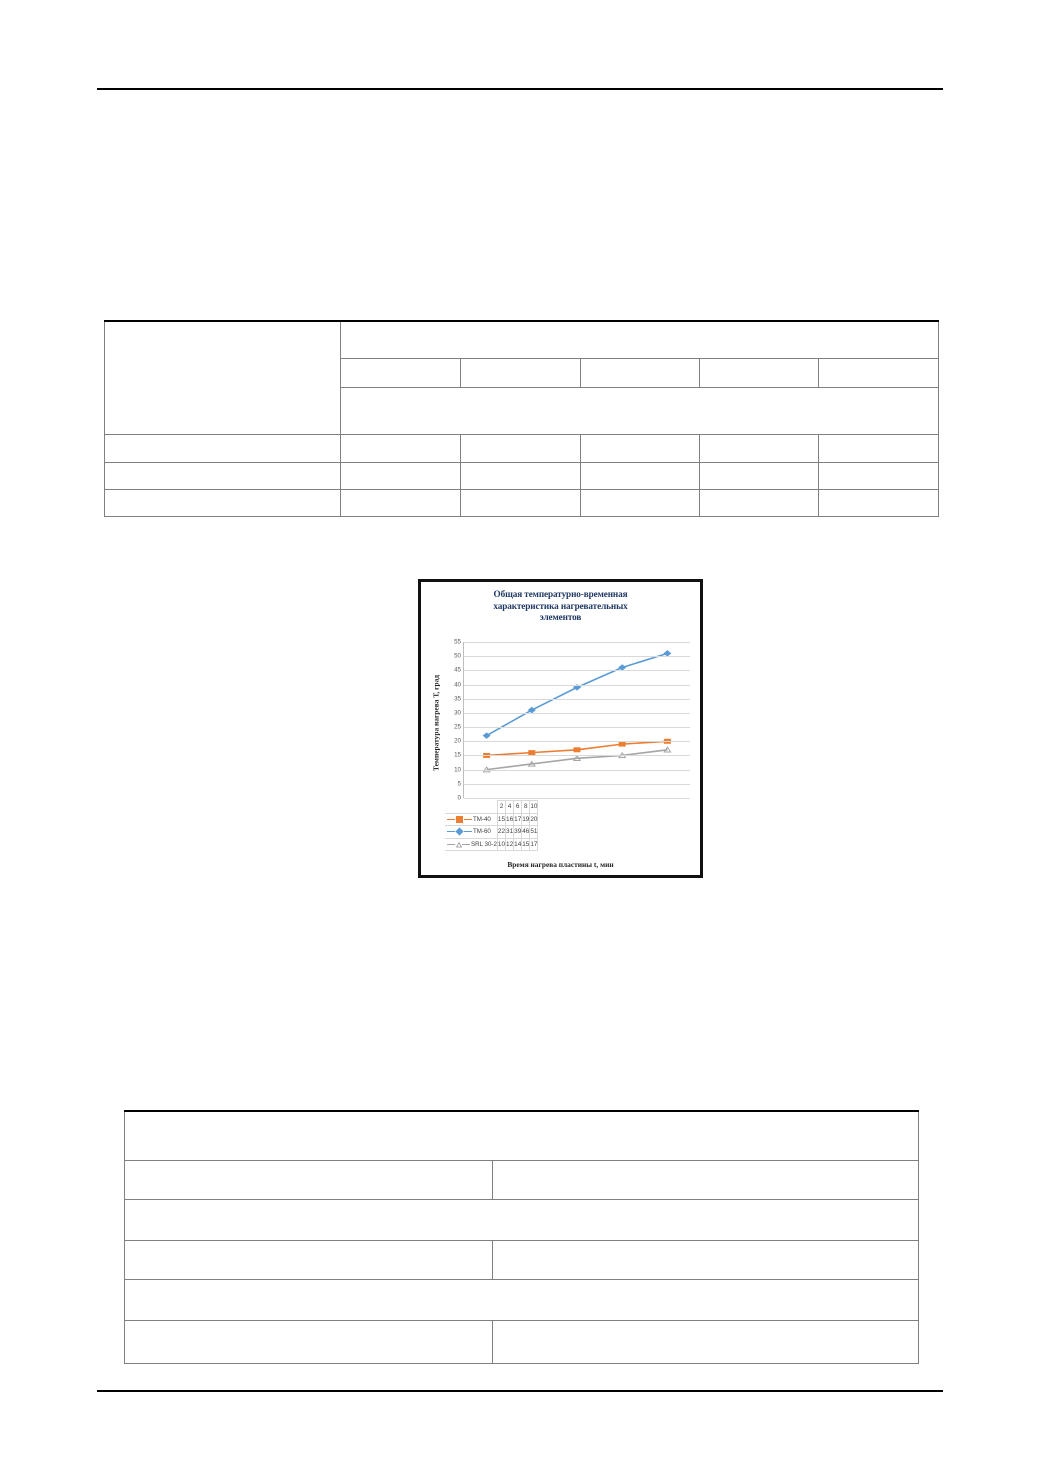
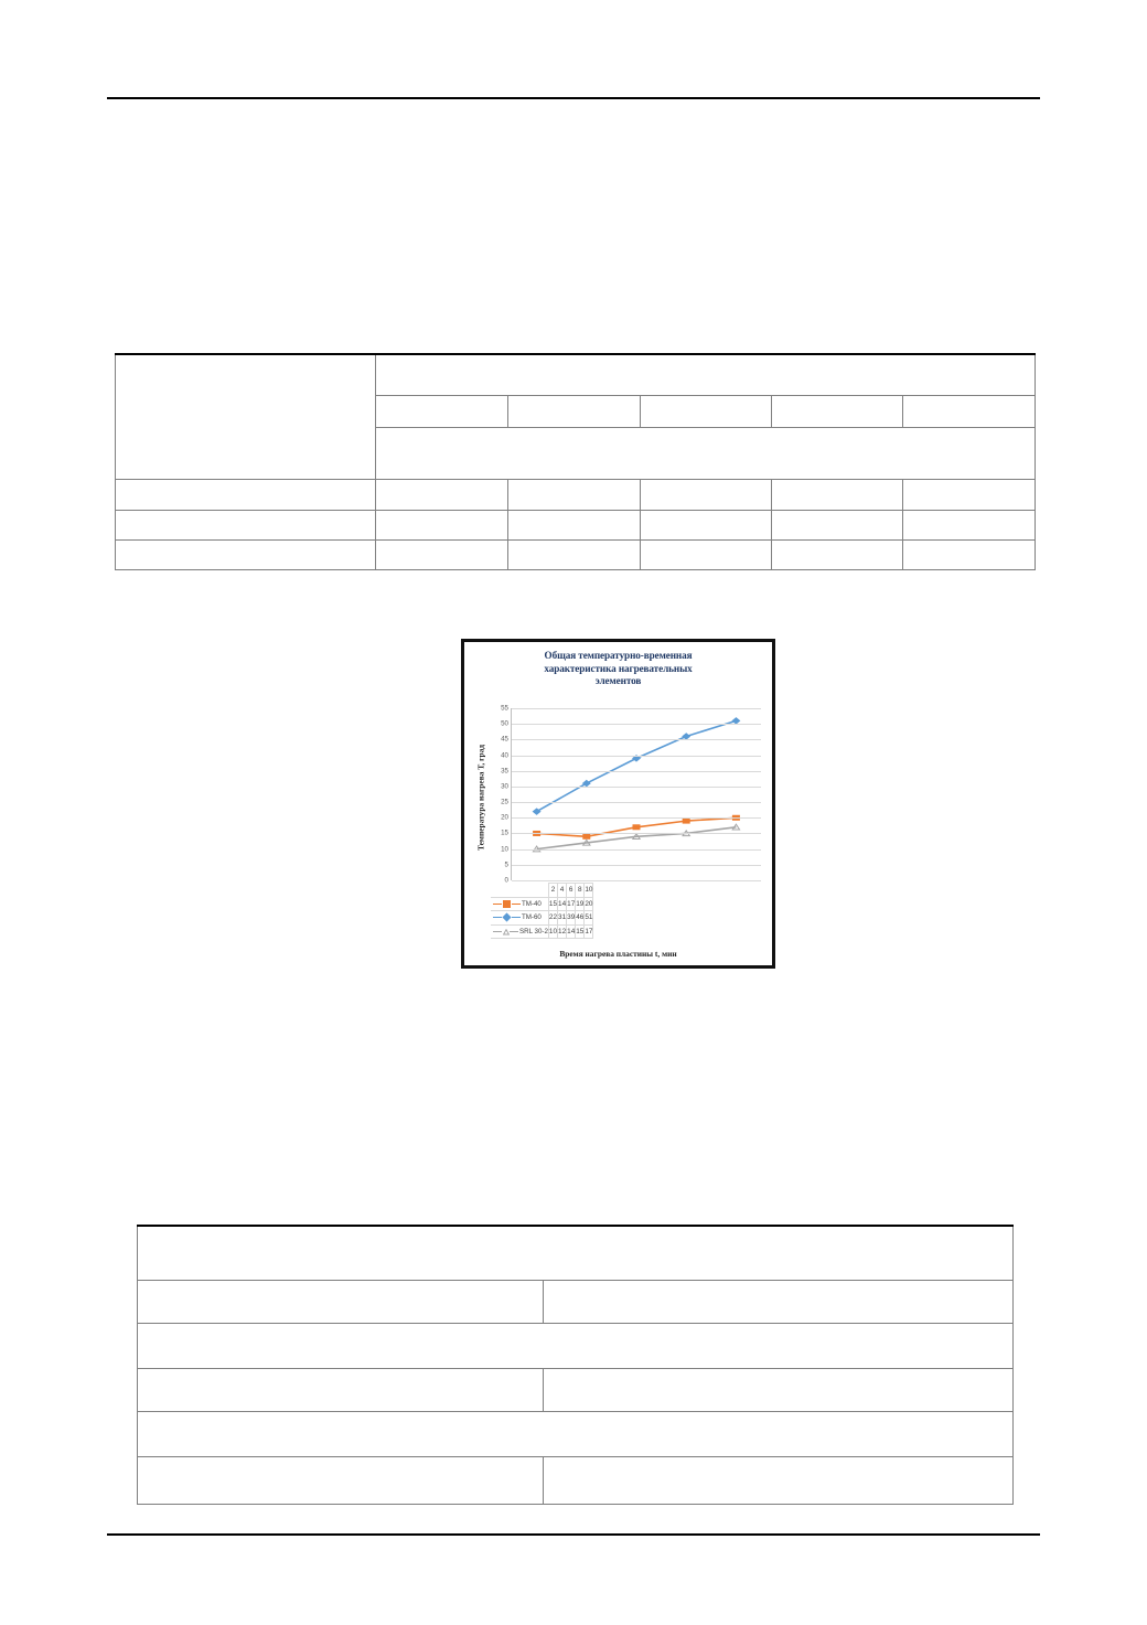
ТМ-40/4: 16 -> 14
